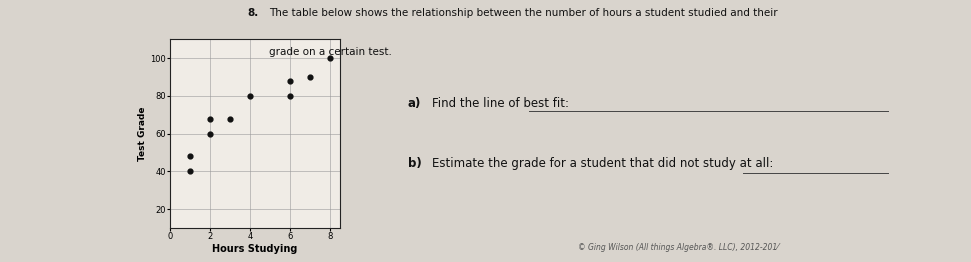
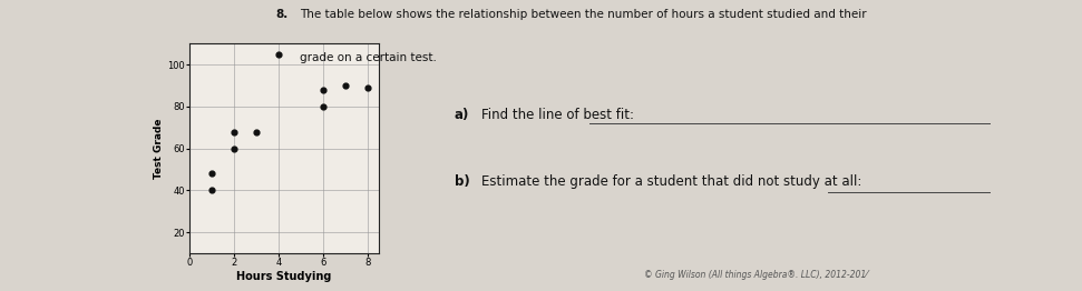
4: 80 -> 105
8: 100 -> 89
